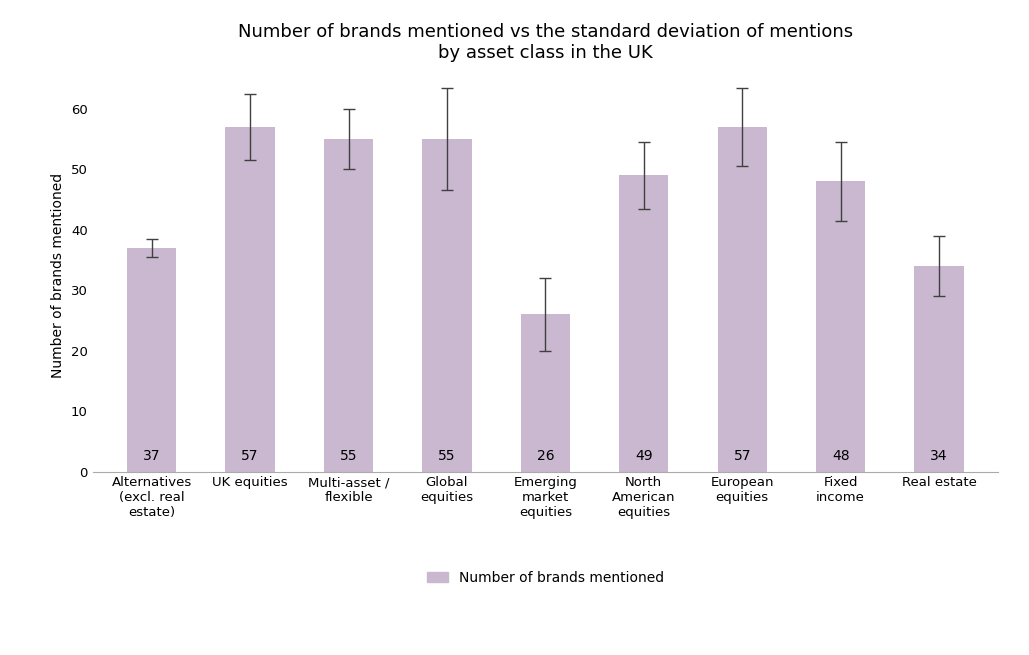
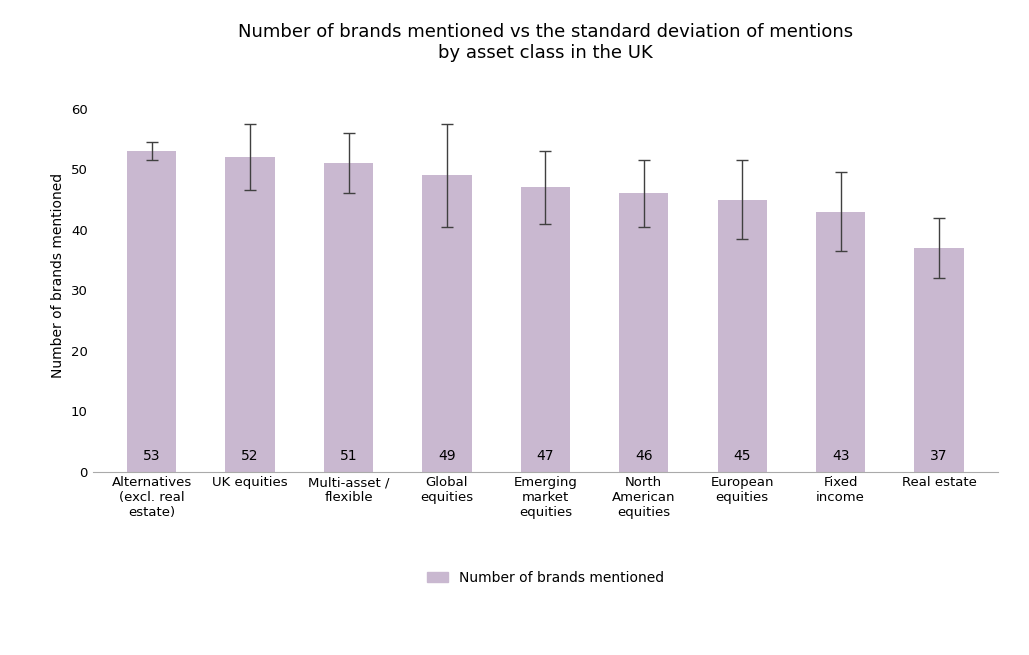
Alternatives (excl. real estate): 37 -> 53
UK equities: 57 -> 52
Multi-asset / flexible: 55 -> 51
Global equities: 55 -> 49
Emerging market equities: 26 -> 47
North American equities: 49 -> 46
European equities: 57 -> 45
Fixed income: 48 -> 43
Real estate: 34 -> 37
